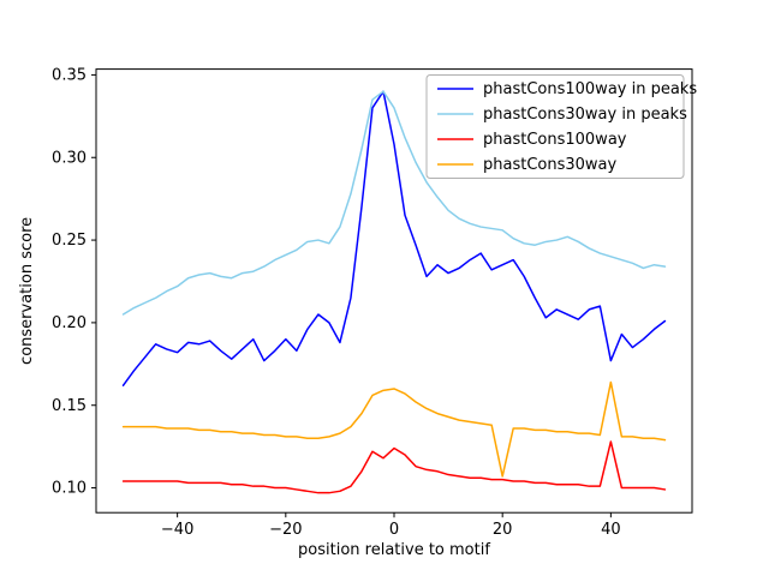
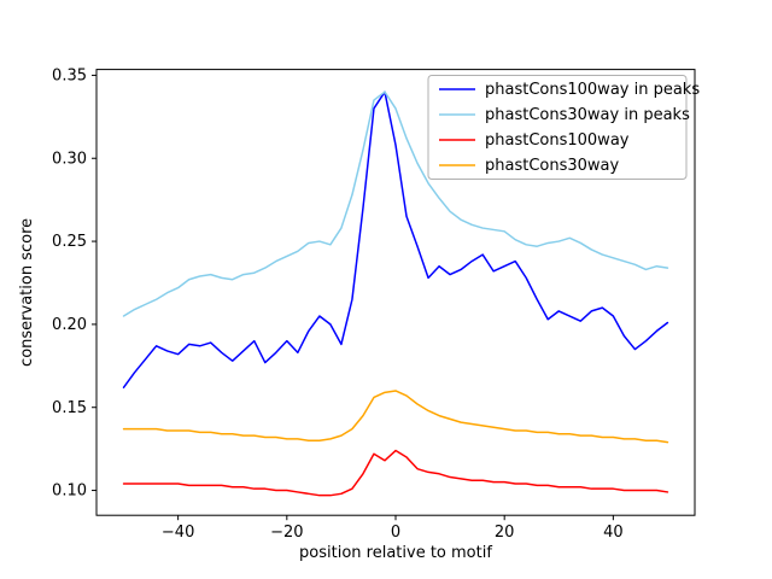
phastCons30way/20: 0.107 -> 0.137
phastCons100way in peaks/40: 0.177 -> 0.205
phastCons100way/40: 0.128 -> 0.101
phastCons30way/40: 0.164 -> 0.132
